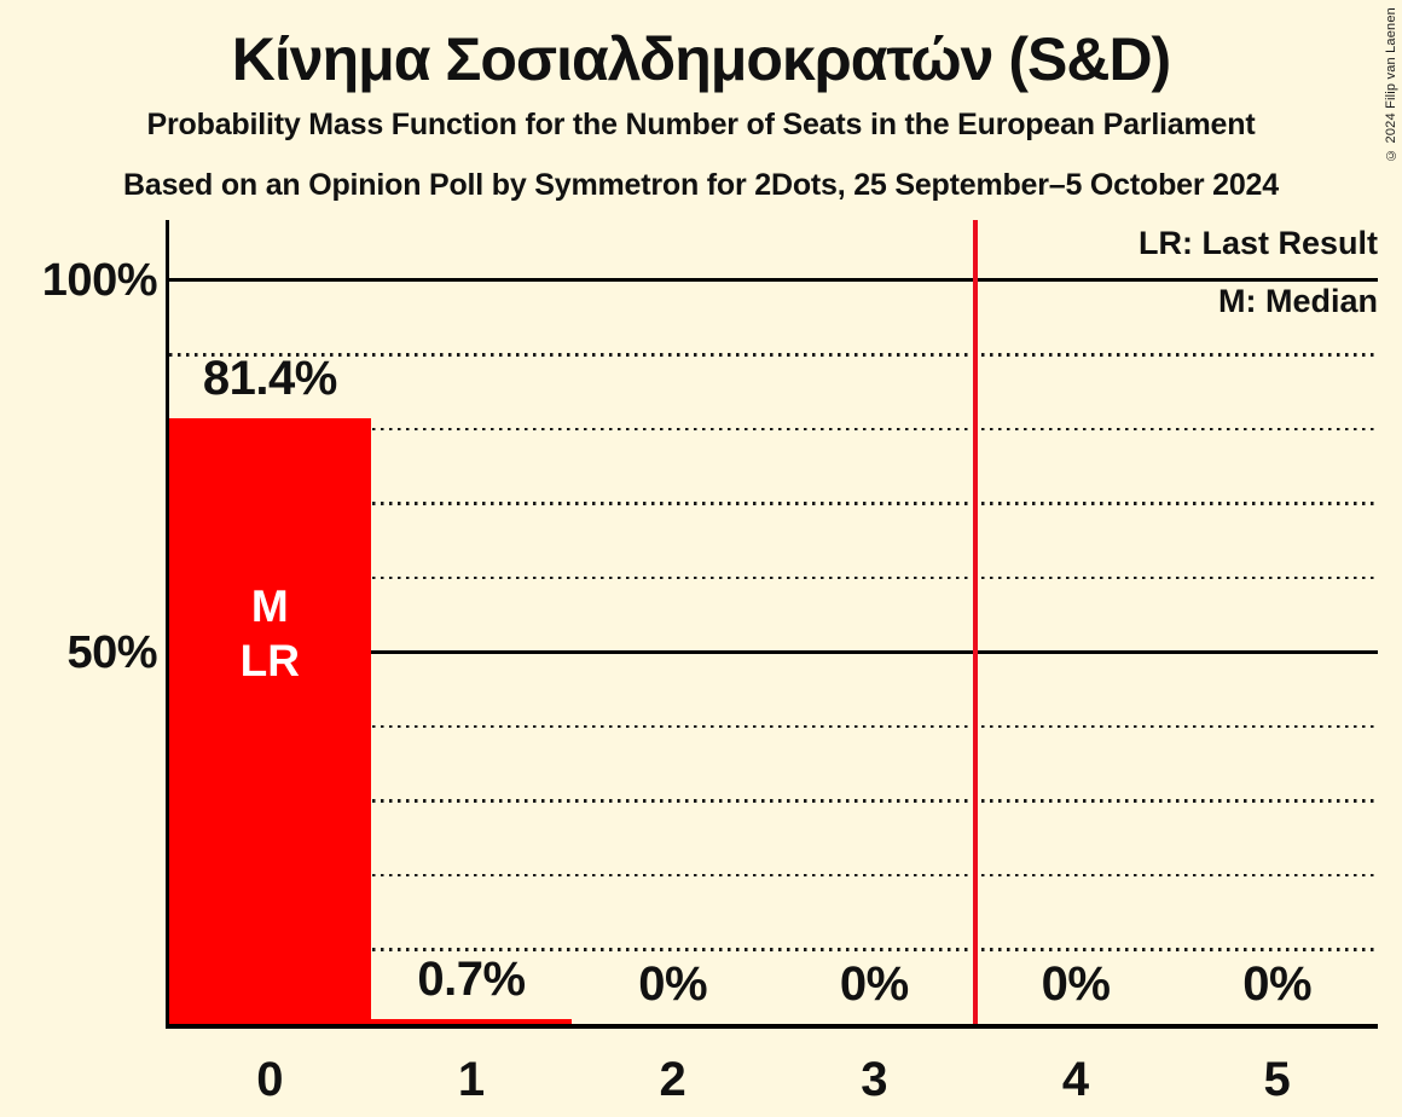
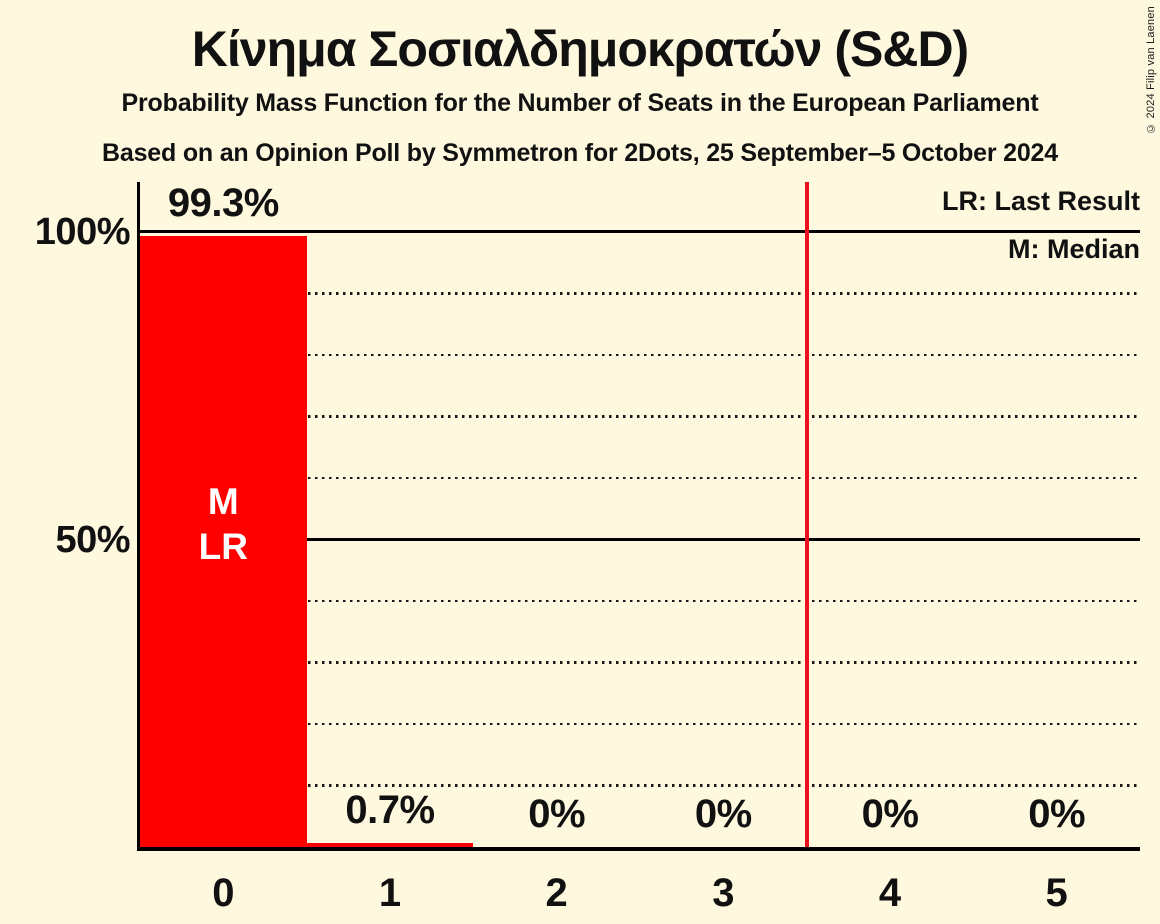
0: 81.4% -> 99.3%
